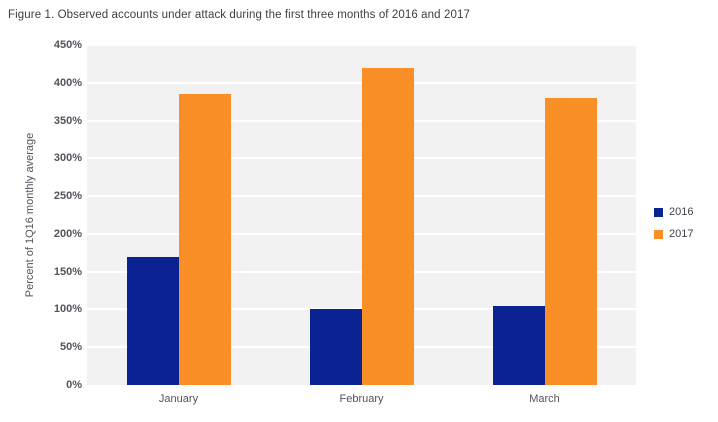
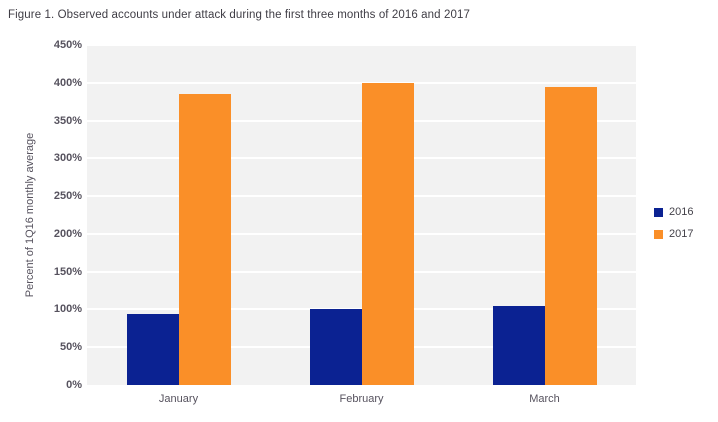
2016/January: 170% -> 90%
2017/February: 420% -> 400%
2017/March: 380% -> 390%
